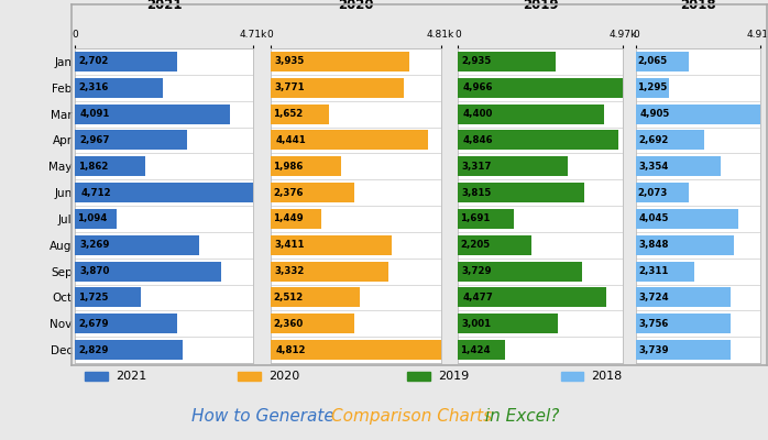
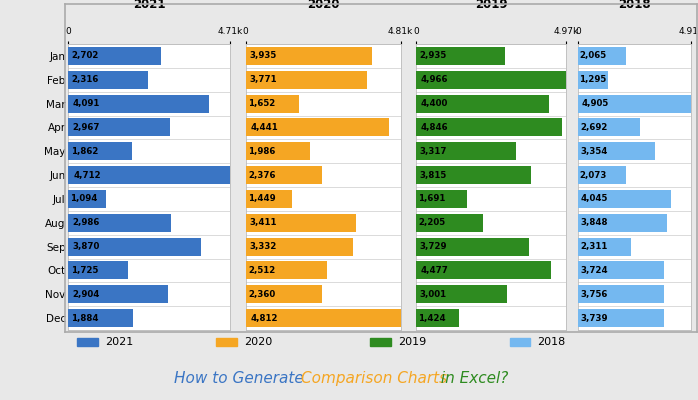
2021/Aug: 3,269 -> 2,986
2021/Nov: 2,679 -> 2,904
2021/Dec: 2,829 -> 1,884
